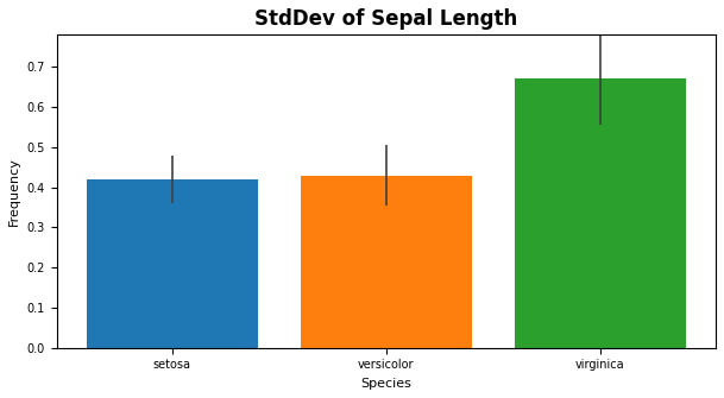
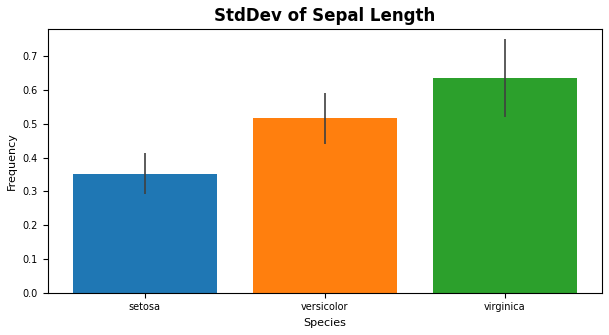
setosa: 0.420 -> 0.352
versicolor: 0.430 -> 0.516
virginica: 0.670 -> 0.636
